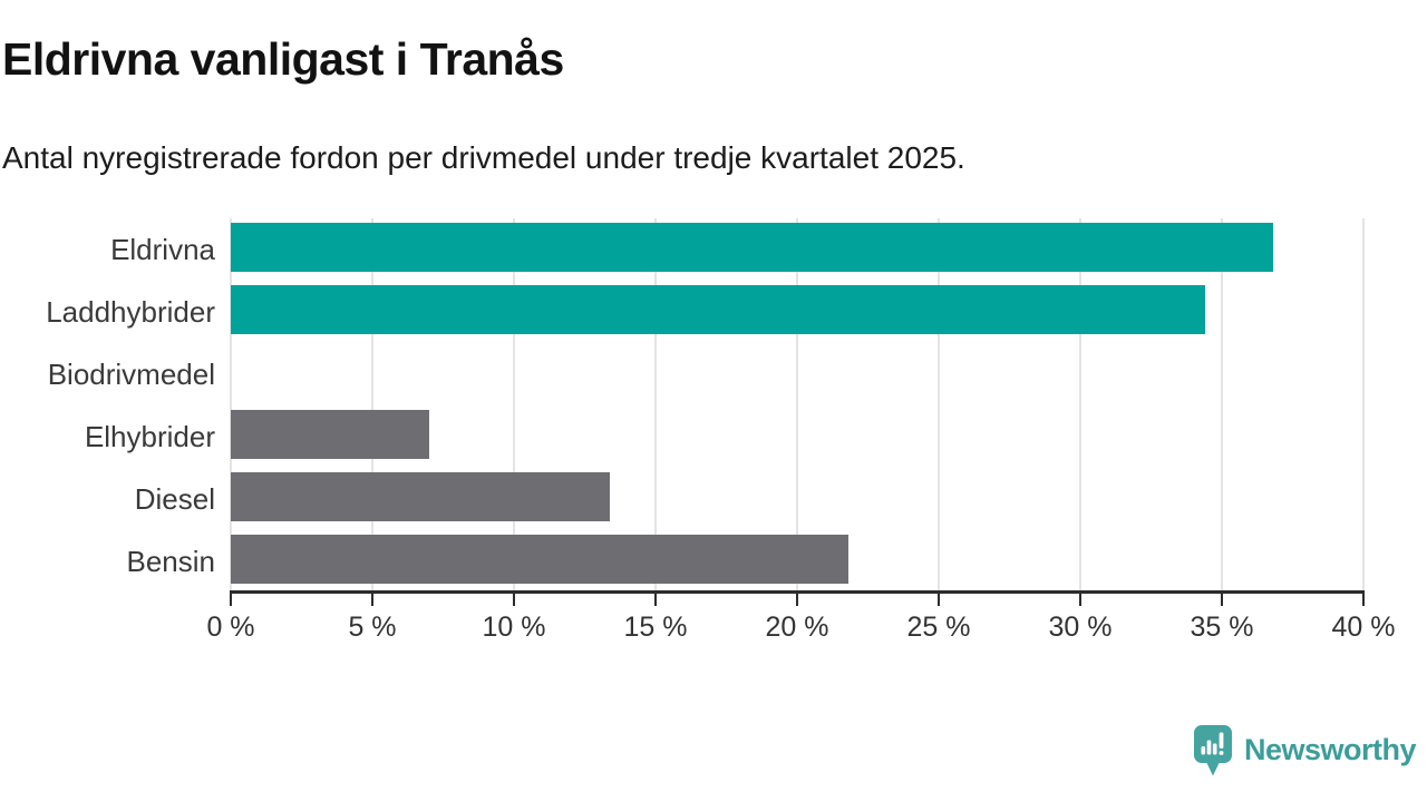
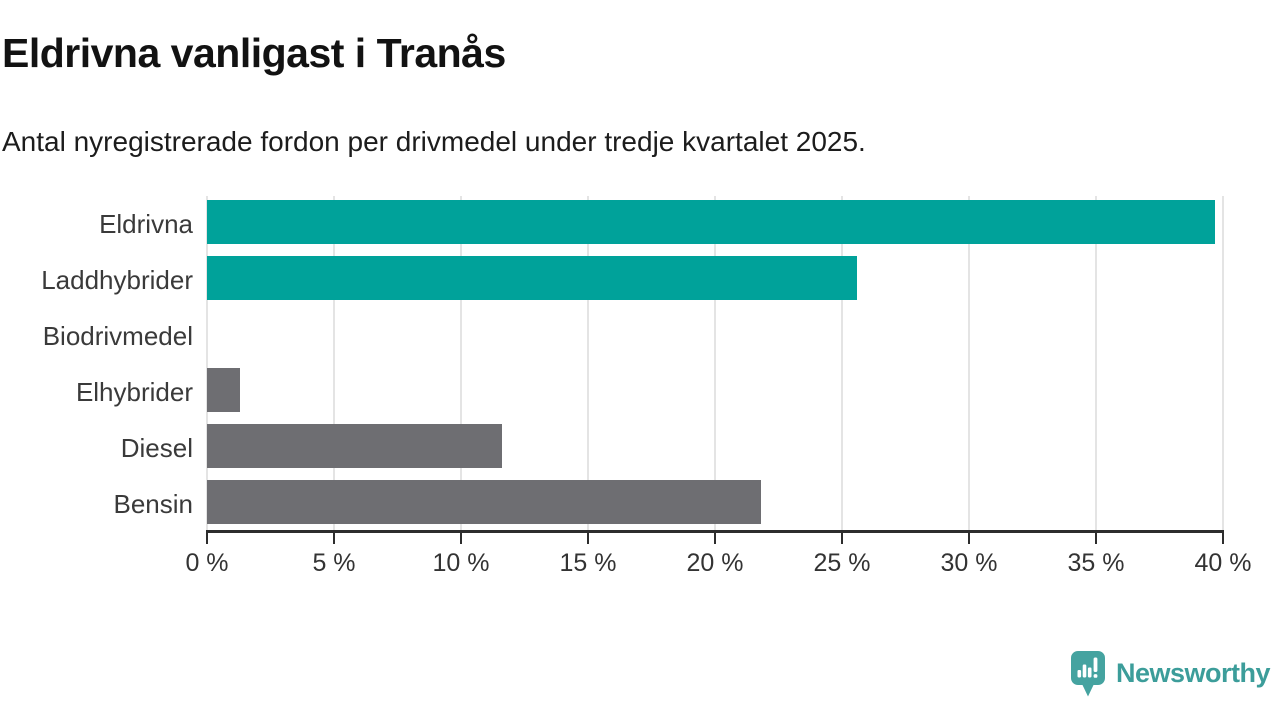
Eldrivna: 36.8% -> 39.7%
Laddhybrider: 34.4% -> 25.6%
Elhybrider: 7.0% -> 1.3%
Diesel: 13.4% -> 11.6%
